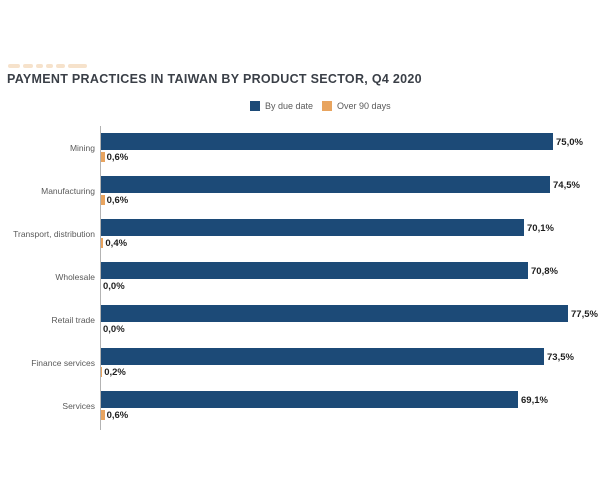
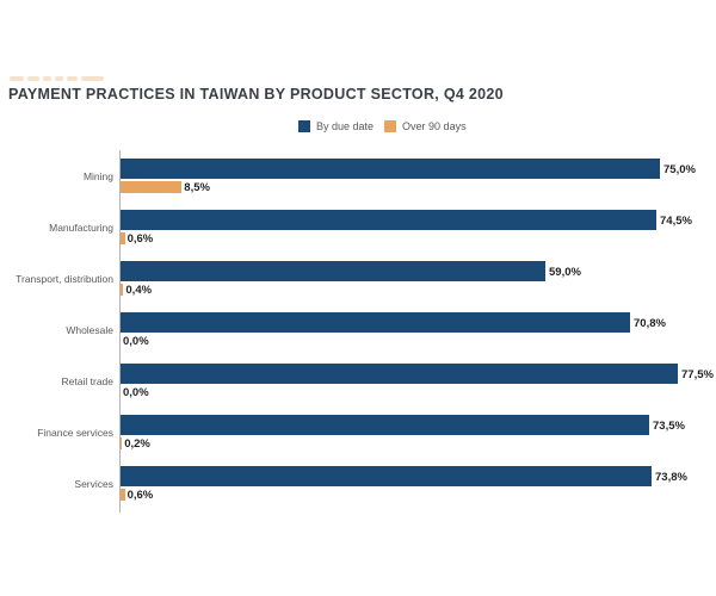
Over 90 days/Mining: 0,6% -> 8,5%
By due date/Transport, distribution: 70,1% -> 59,0%
By due date/Services: 69,1% -> 73,8%
